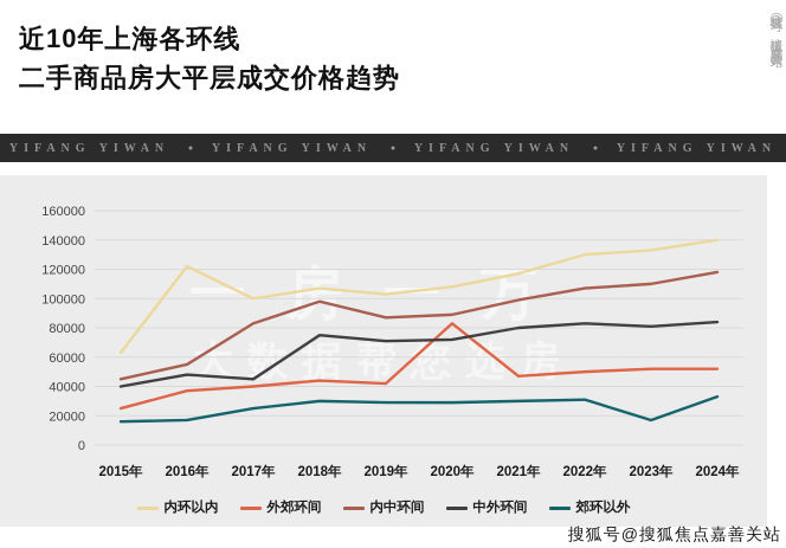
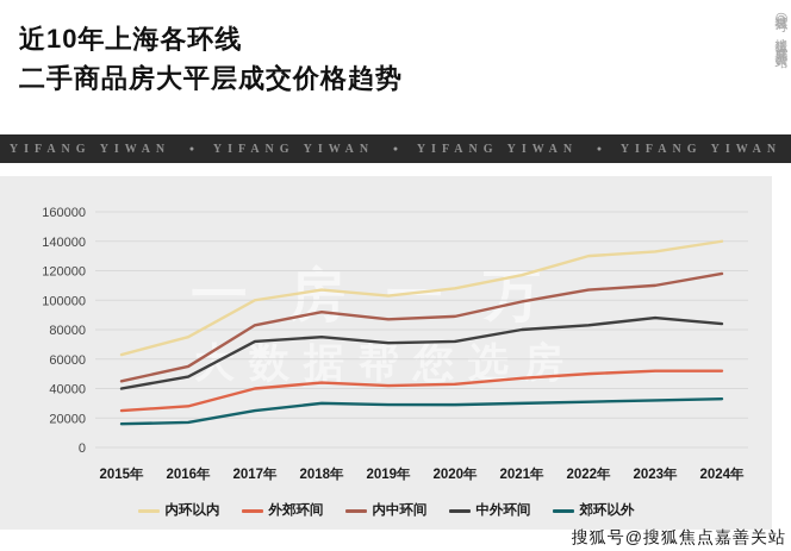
内环以内/2016年: 122000 -> 75000
外郊环间/2016年: 37000 -> 28000
中外环间/2017年: 45000 -> 72000
内中环间/2018年: 98000 -> 92000
外郊环间/2020年: 83000 -> 43000
中外环间/2023年: 81000 -> 88000
郊环以外/2023年: 17000 -> 32000
